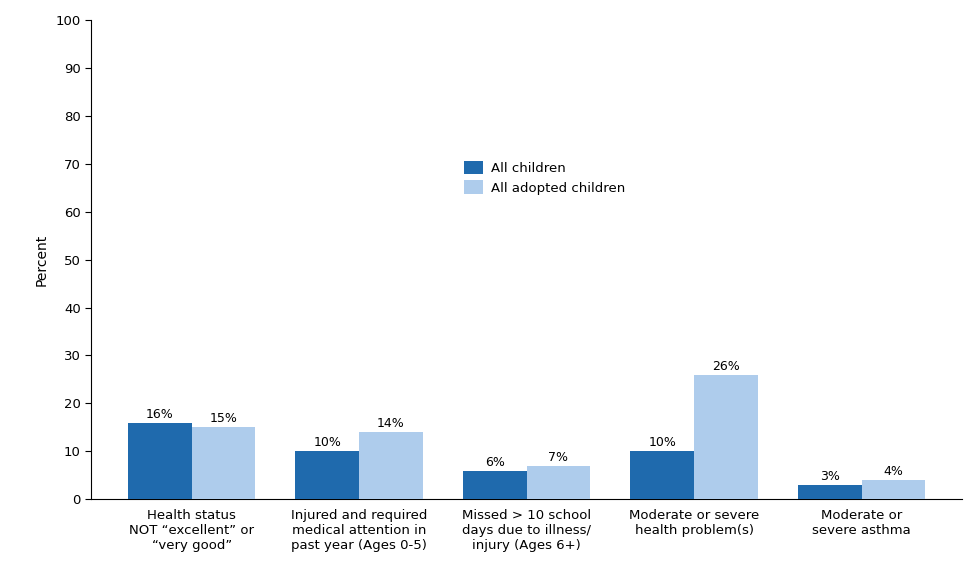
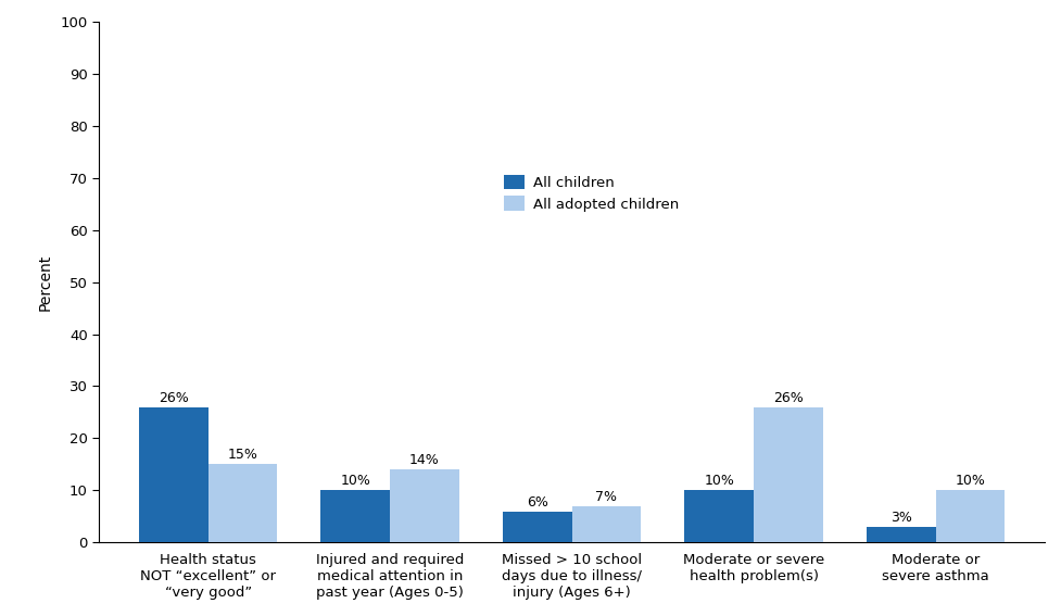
All children/Health status NOT “excellent” or “very good”: 16% -> 26%
All adopted children/Moderate or severe asthma: 4% -> 10%
